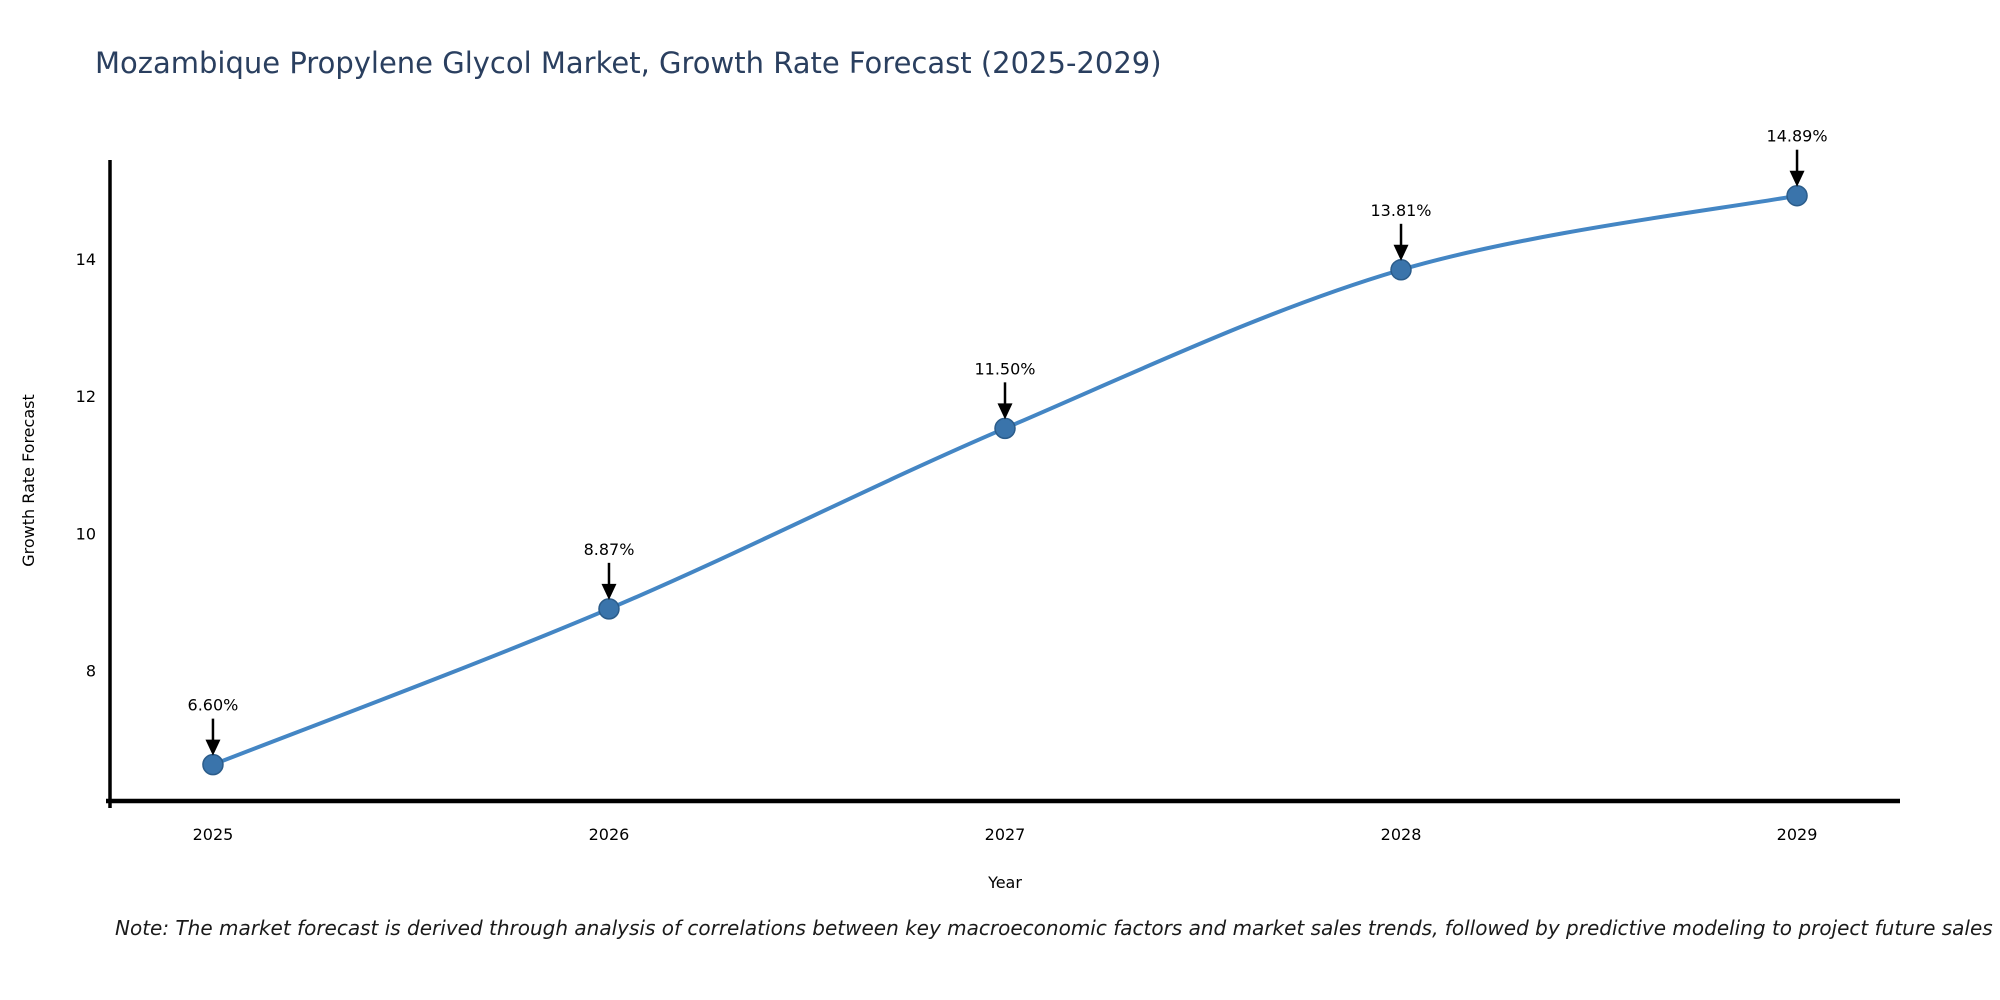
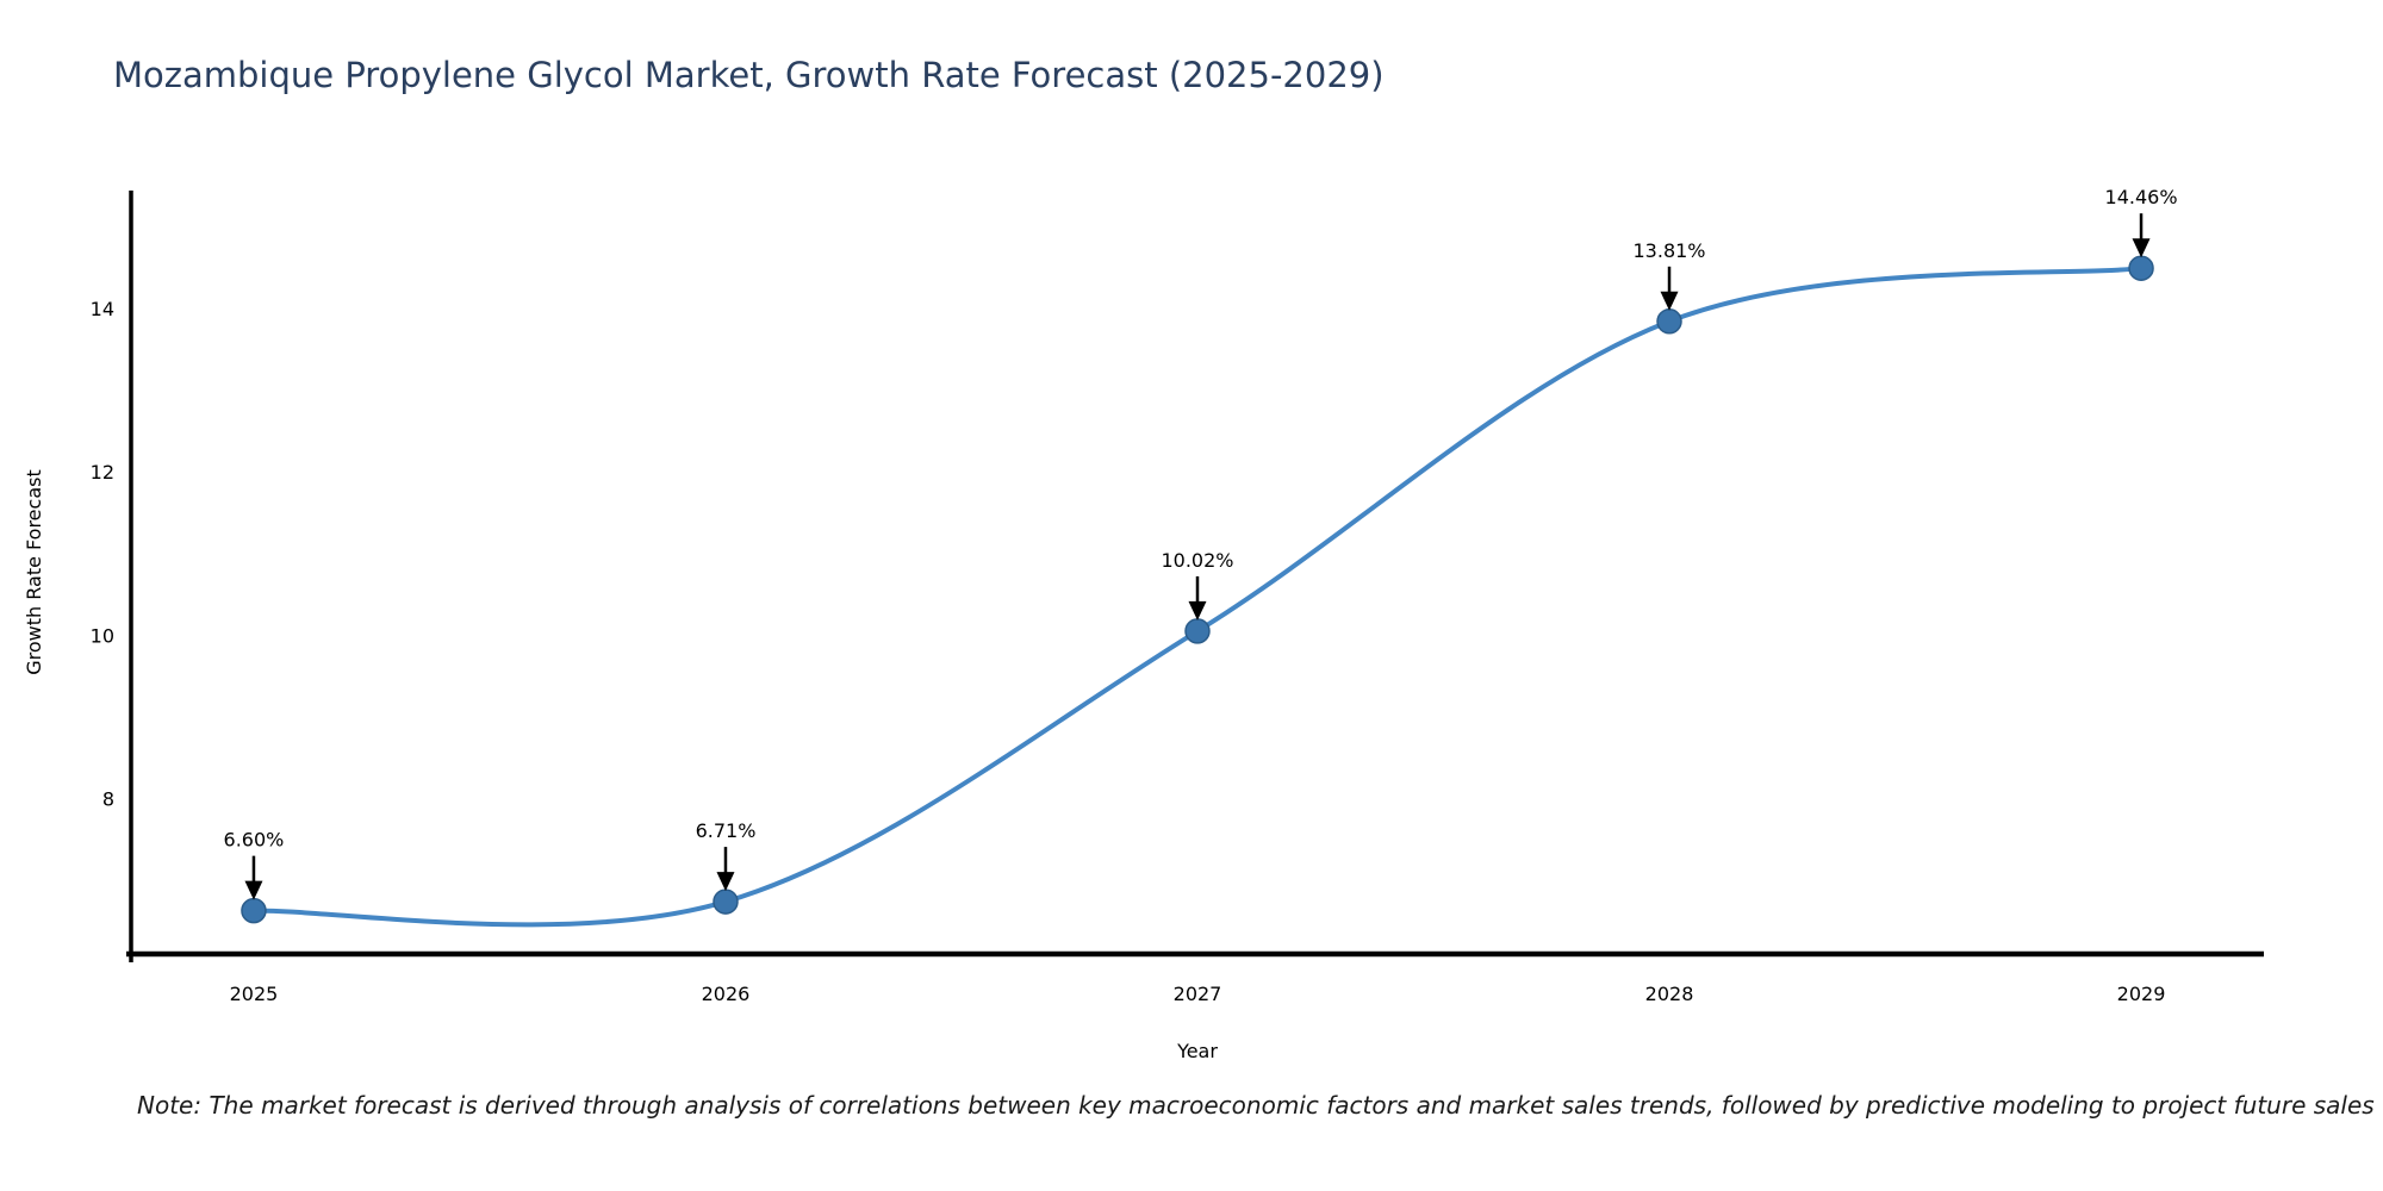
2026: 8.87% -> 6.71%
2027: 11.50% -> 10.02%
2029: 14.89% -> 14.46%
